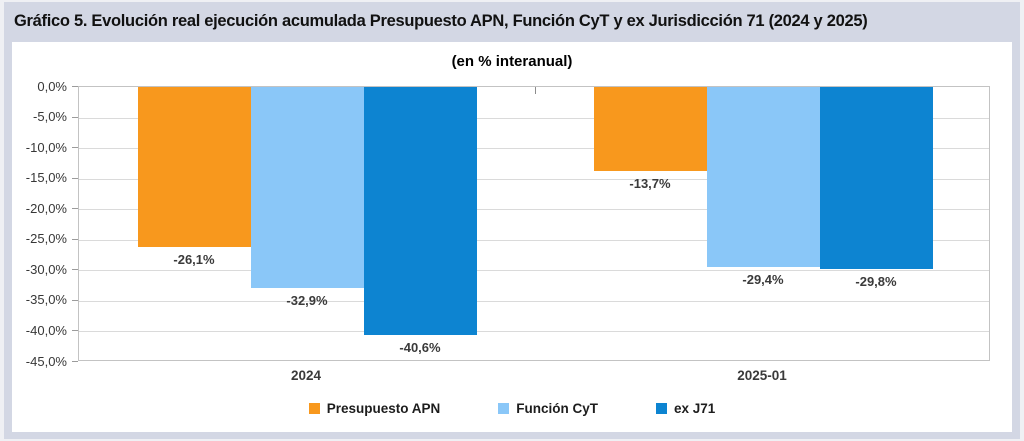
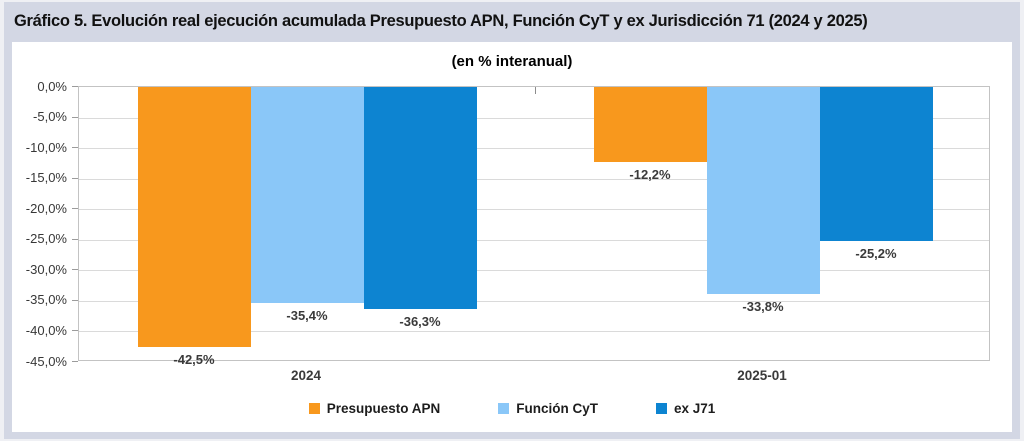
Presupuesto APN/2024: -26,1% -> -42,5%
Función CyT/2024: -32,9% -> -35,4%
ex J71/2024: -40,6% -> -36,3%
Presupuesto APN/2025-01: -13,7% -> -12,2%
Función CyT/2025-01: -29,4% -> -33,8%
ex J71/2025-01: -29,8% -> -25,2%
